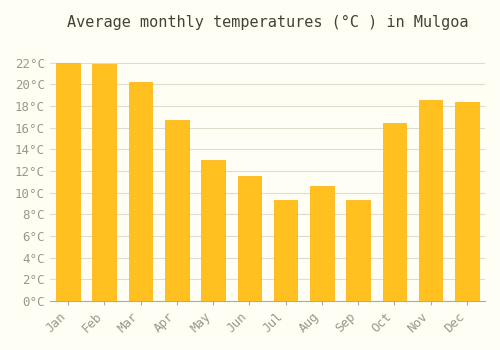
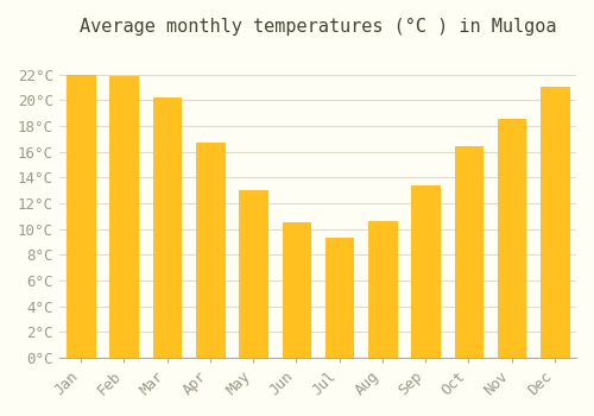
Jun: 11.5°C -> 10.5°C
Sep: 9.3°C -> 13.4°C
Dec: 18.4°C -> 21.0°C
